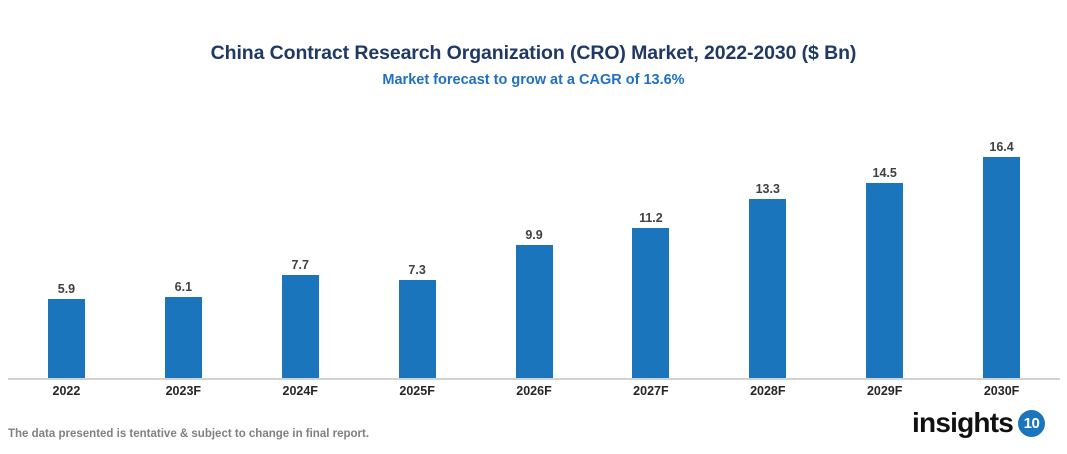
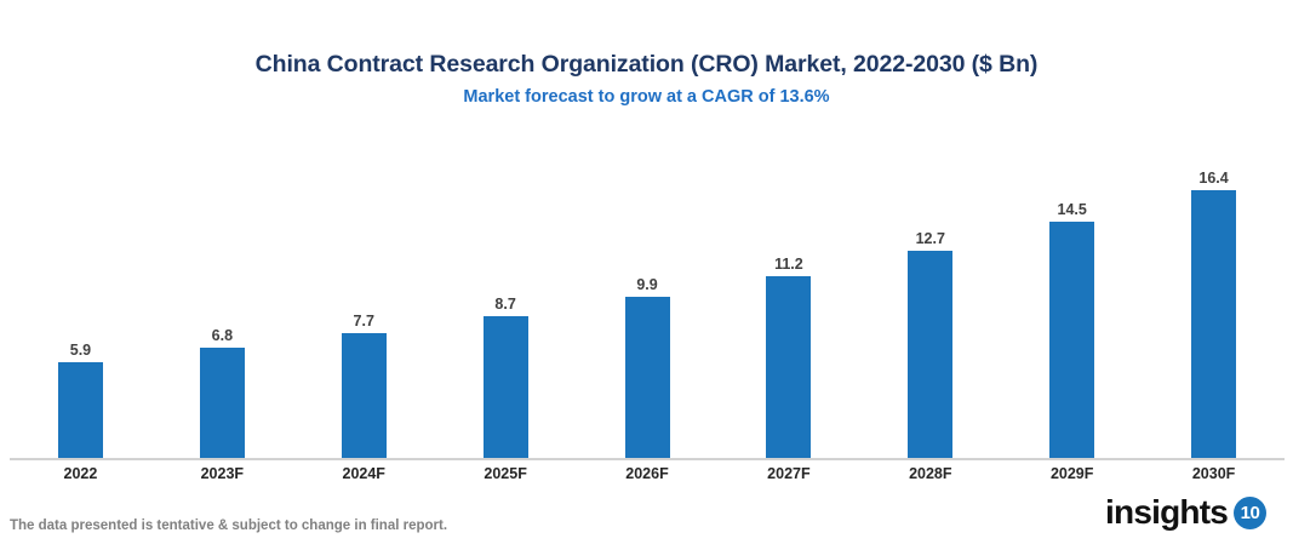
2023F: 6.1 -> 6.8
2025F: 7.3 -> 8.7
2028F: 13.3 -> 12.7
